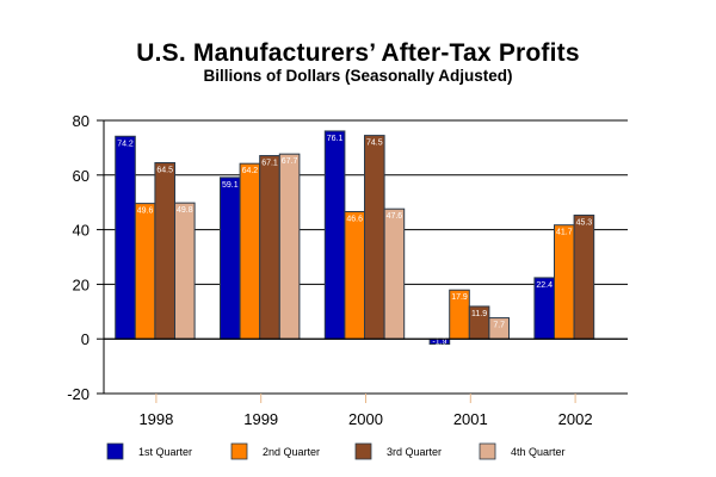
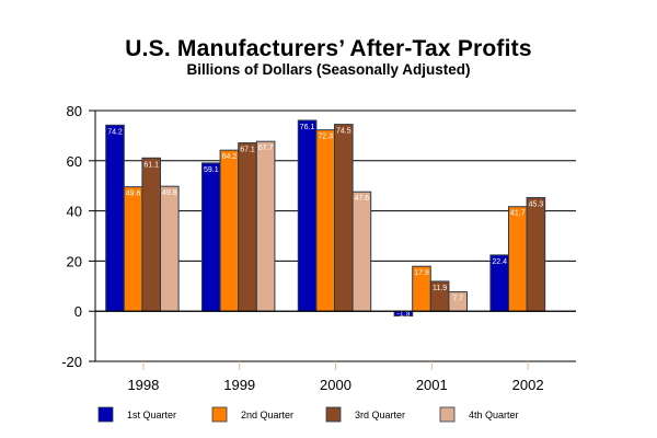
3rd Quarter/1998: 64.5 -> 61.1
2nd Quarter/2000: 46.6 -> 72.3
